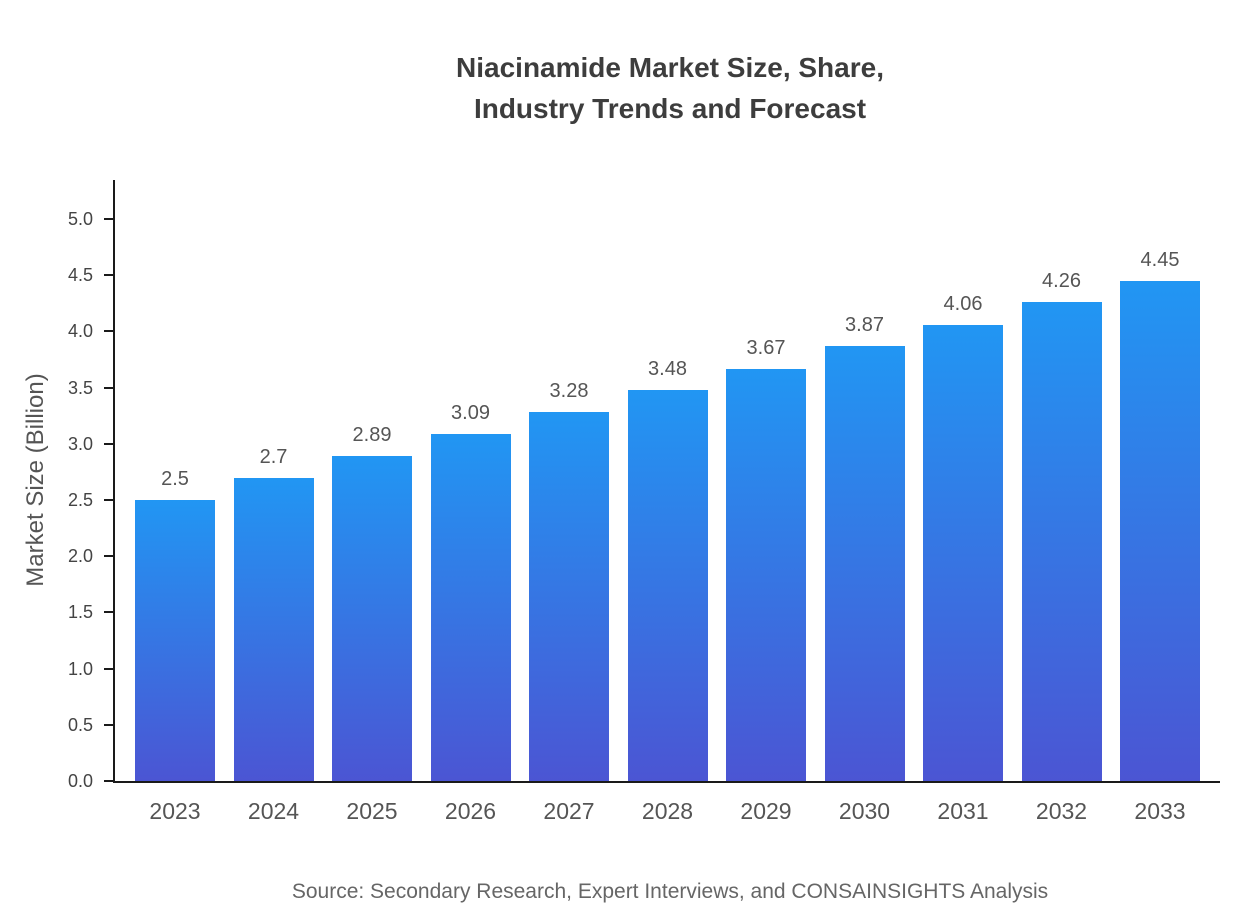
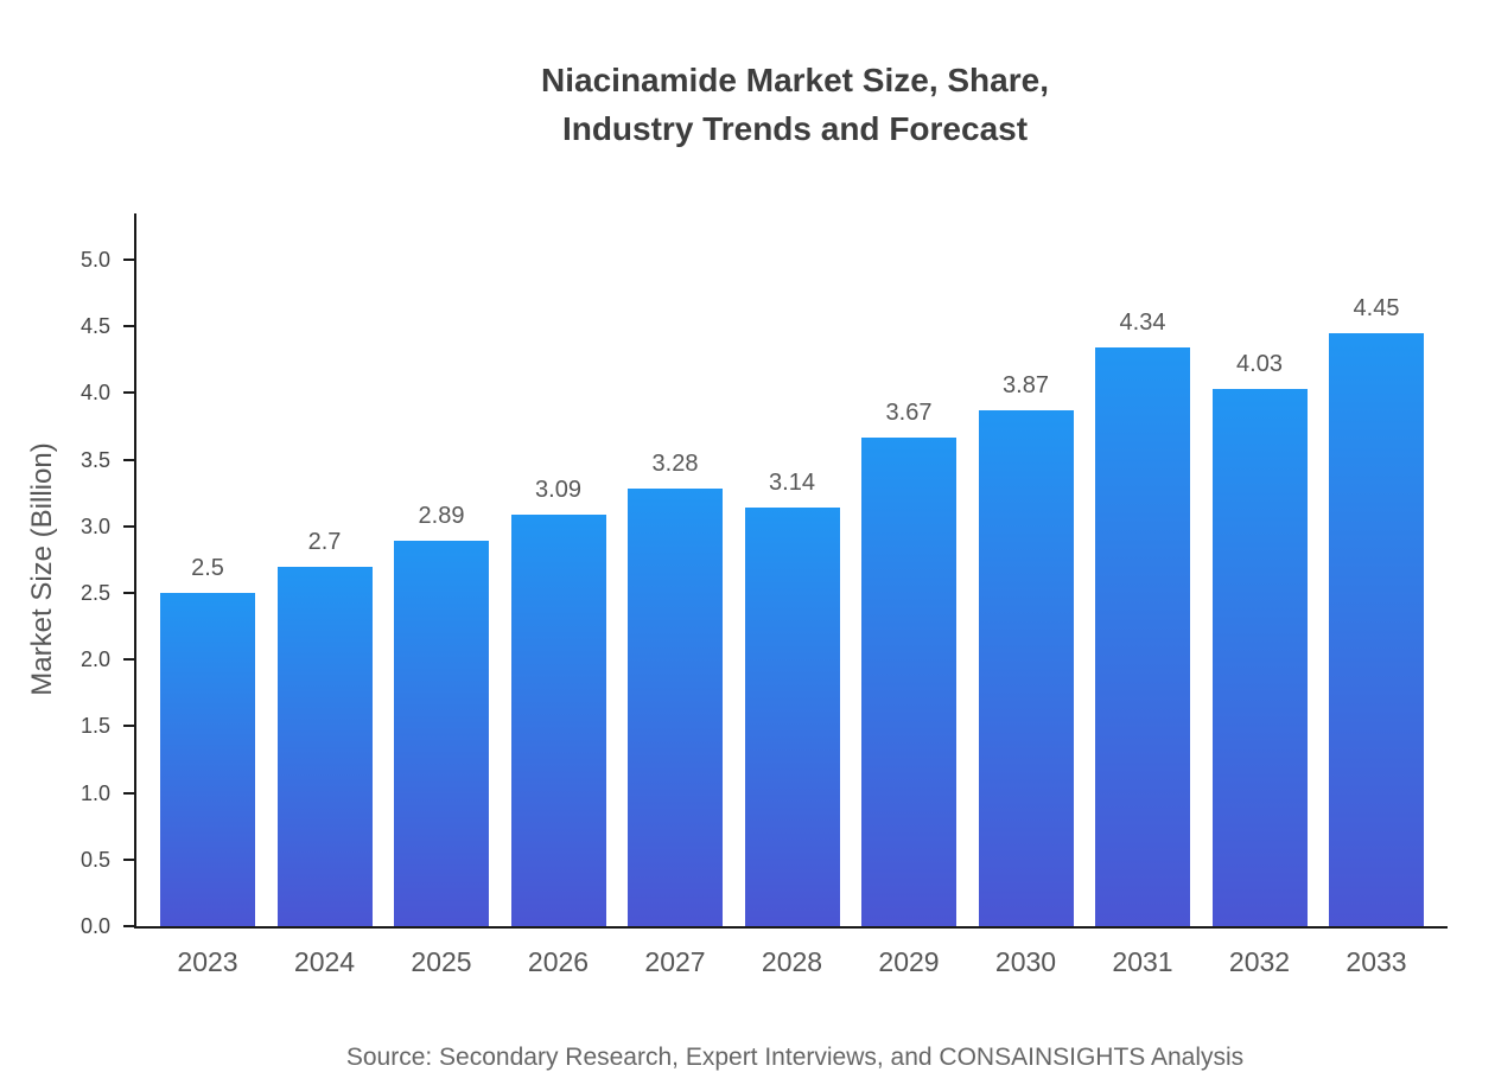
2028: 3.48 -> 3.14
2031: 4.06 -> 4.34
2032: 4.26 -> 4.03
